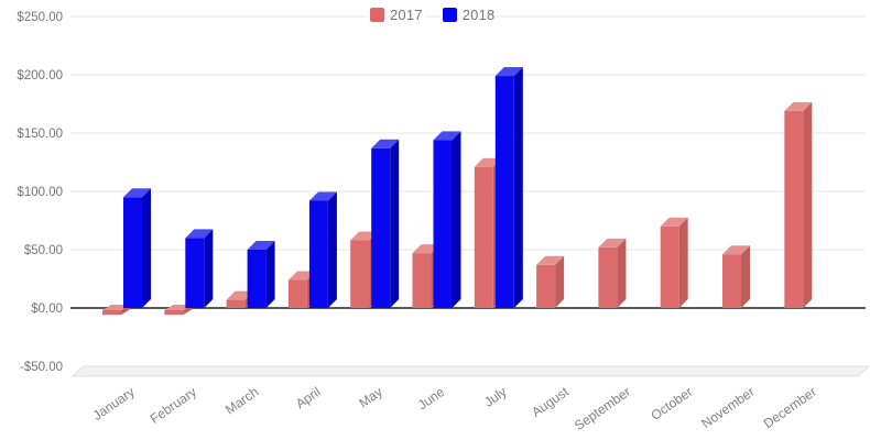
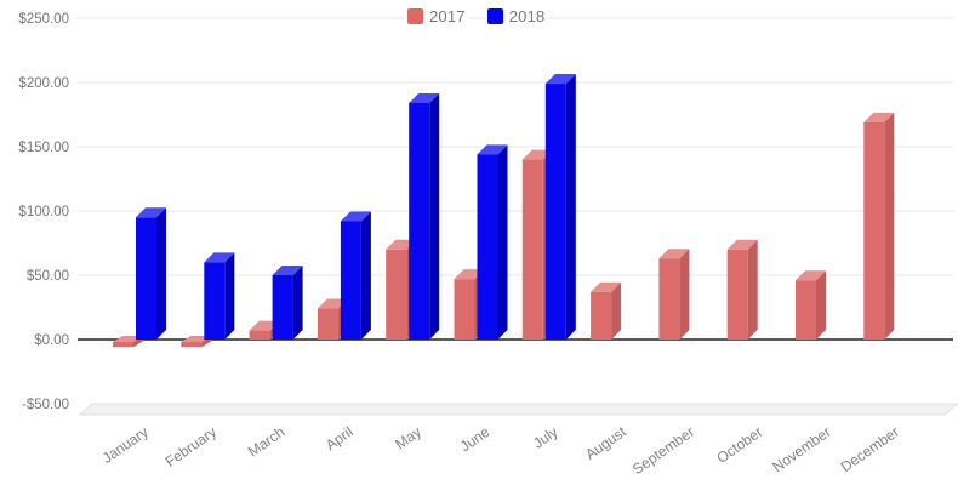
2017/May: $58 -> $70
2018/May: $137 -> $184
2017/July: $121 -> $140
2017/September: $52 -> $63
